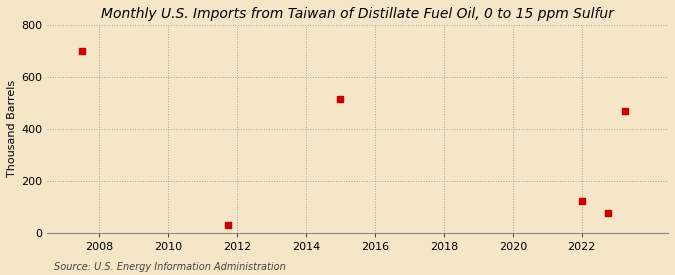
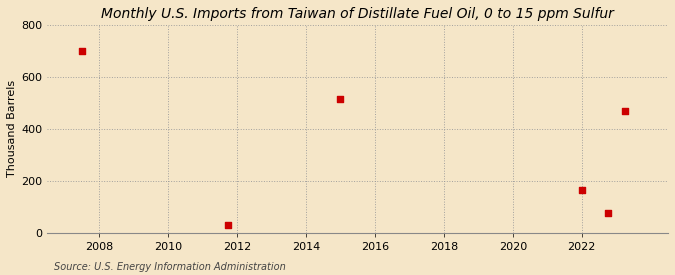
2022: 120 -> 165
